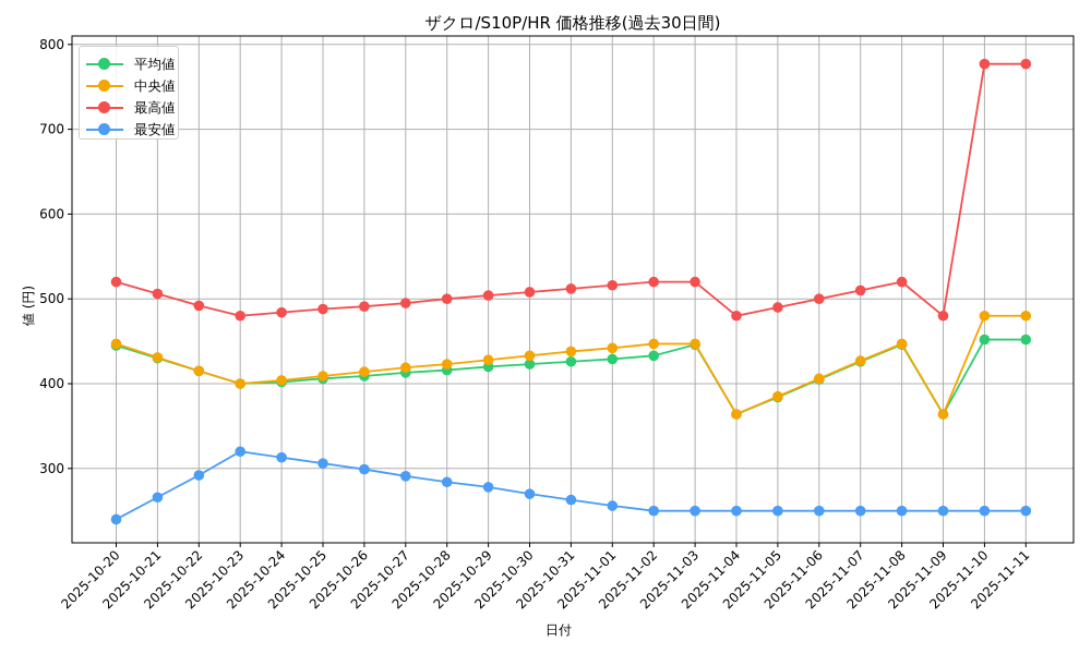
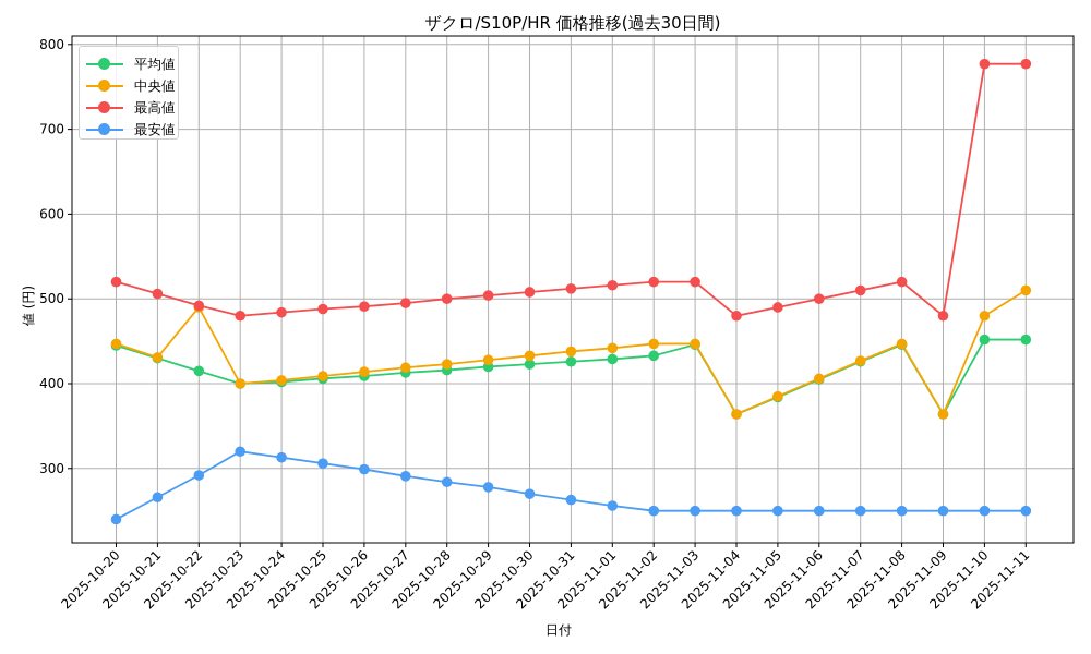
中央値/2025-10-22: 420 -> 490
中央値/2025-11-11: 480 -> 510
